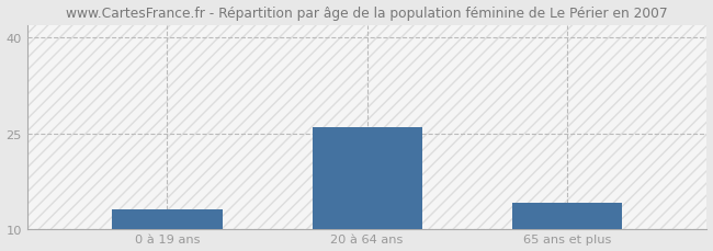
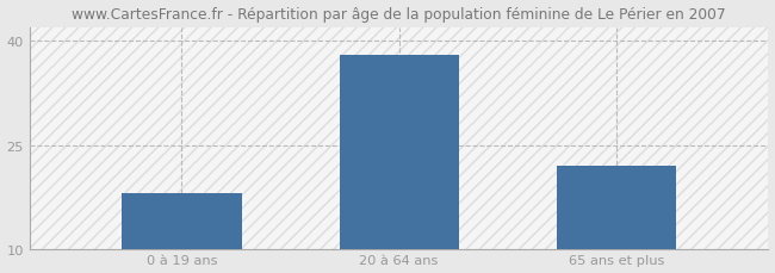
0 à 19 ans: 13 -> 18
20 à 64 ans: 26 -> 38
65 ans et plus: 14 -> 22
